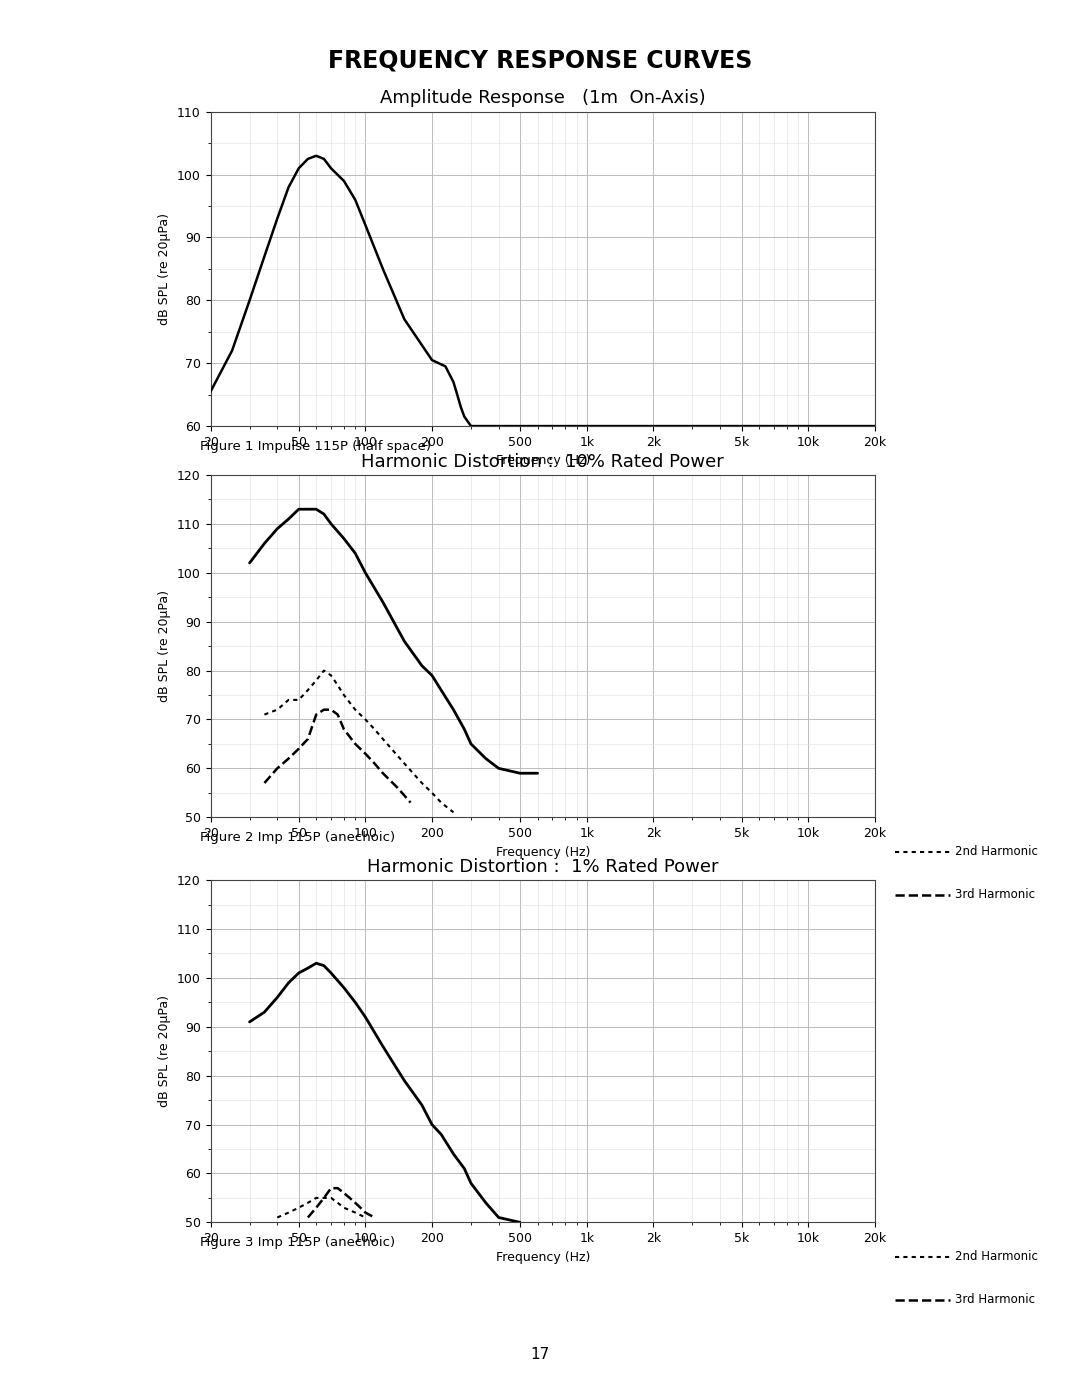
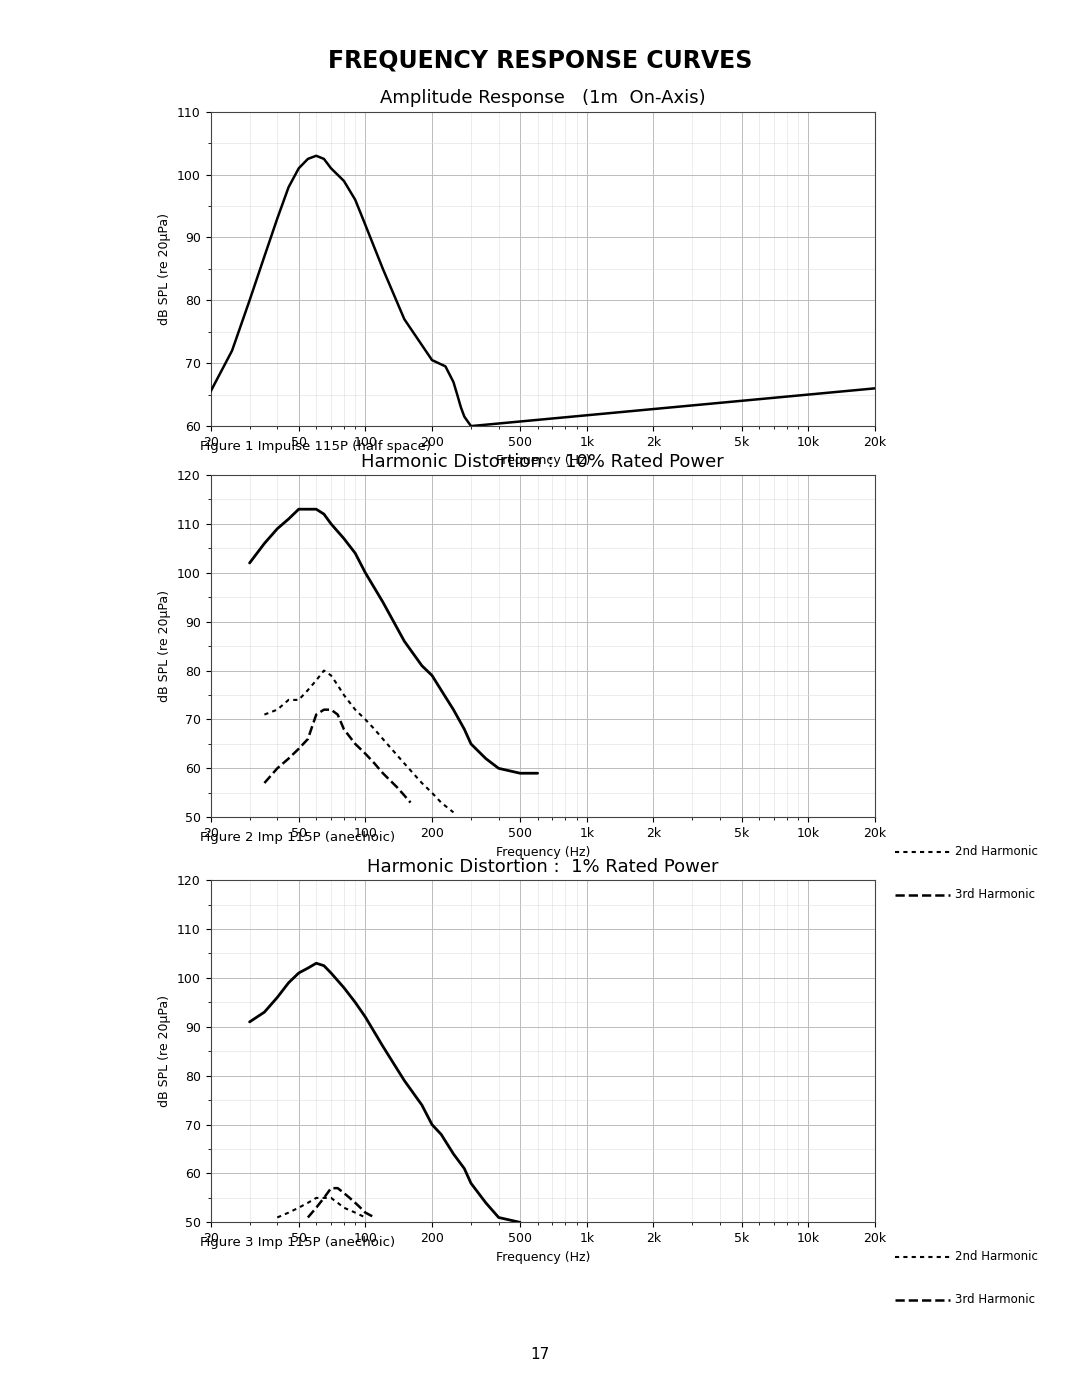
Amplitude Response (1m On-Axis)/20k: 60.0 -> 66.0
